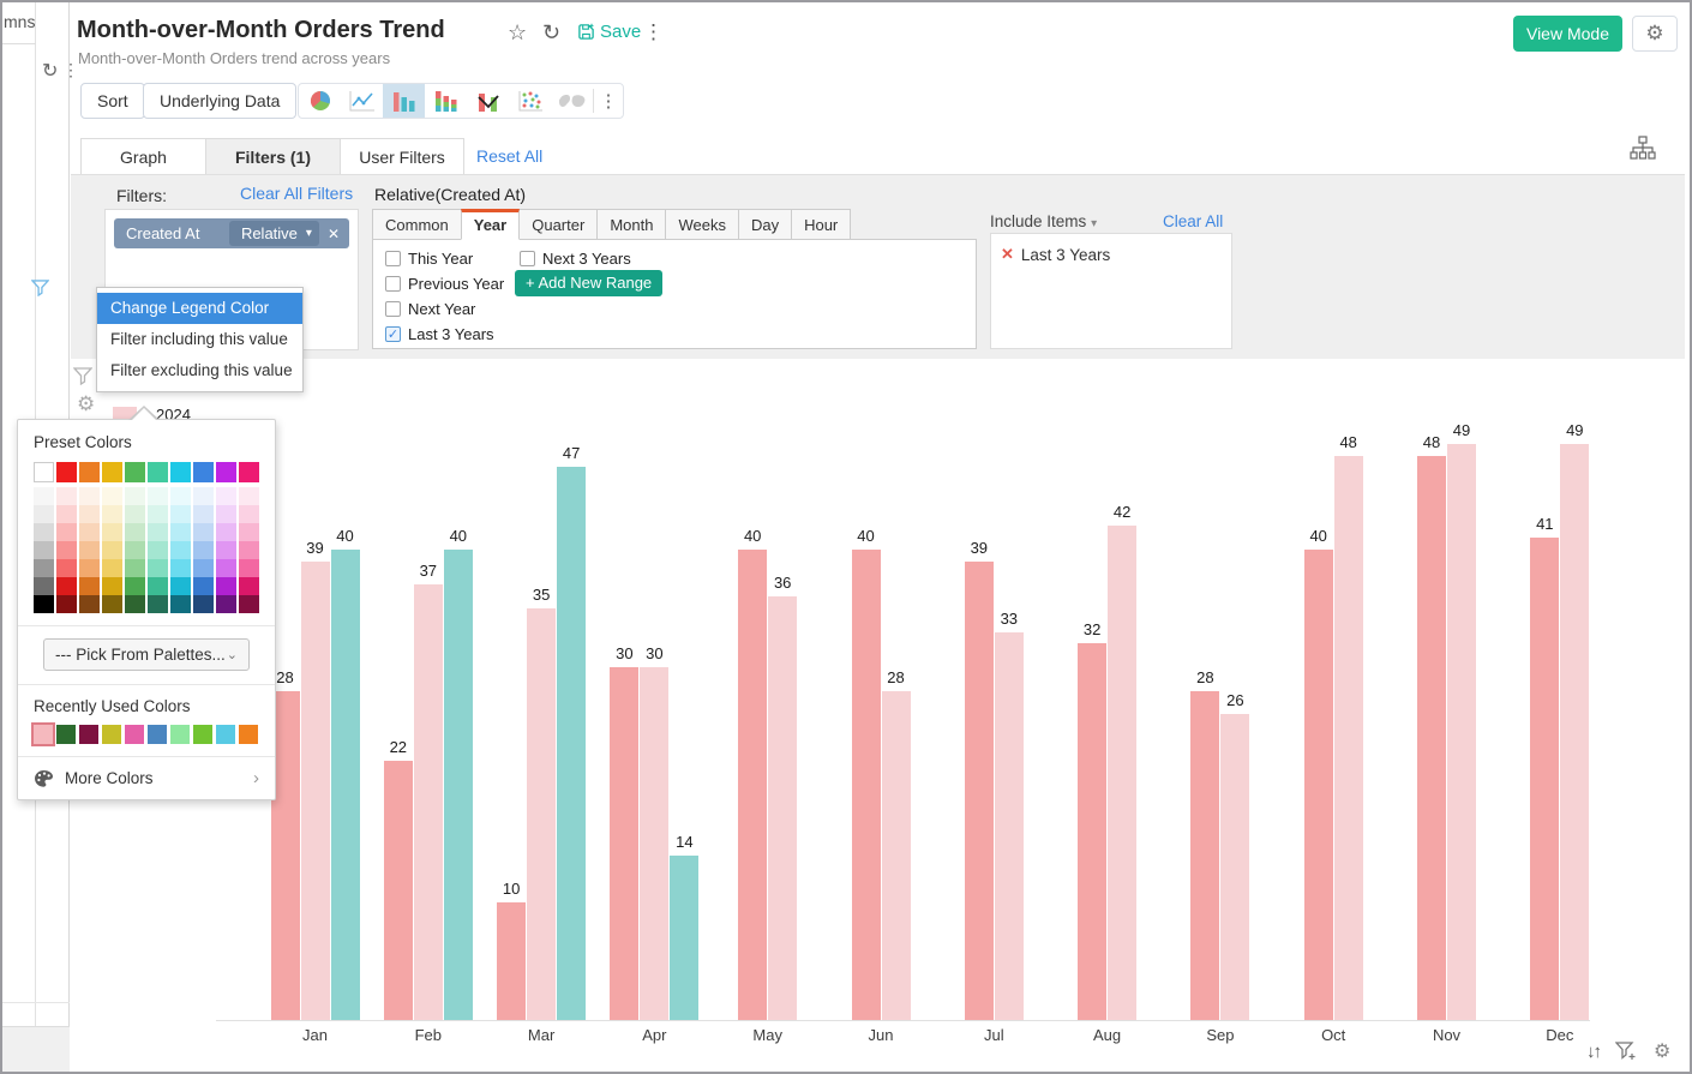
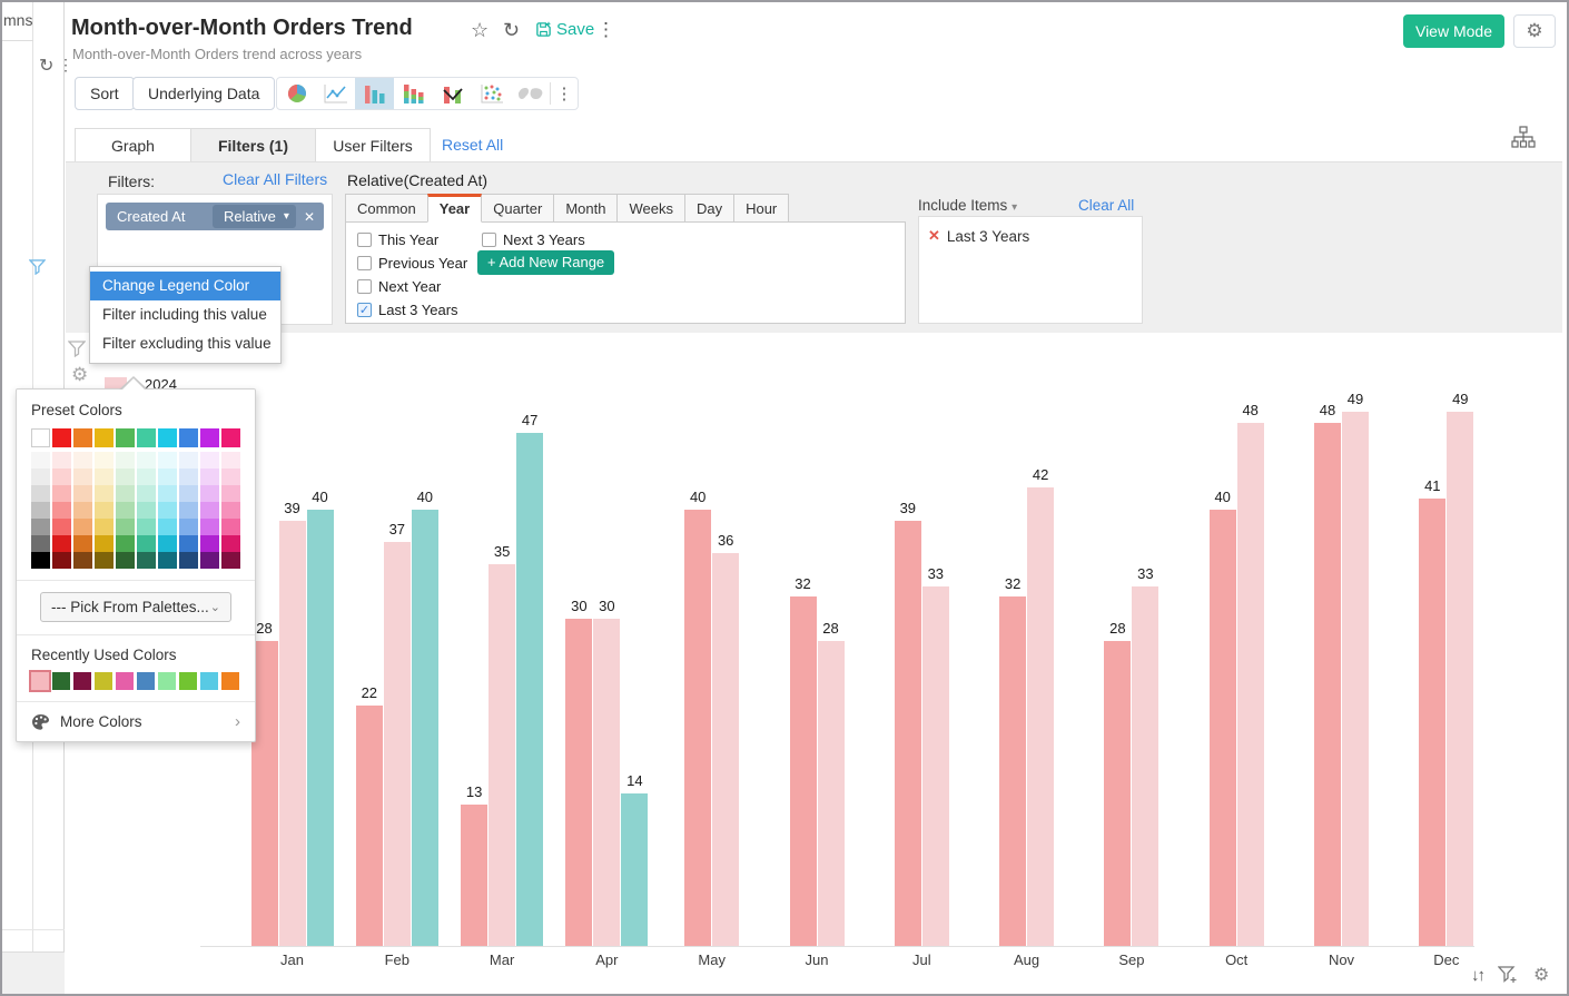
2023/Mar: 10 -> 13
2023/Jun: 40 -> 32
2024/Sep: 26 -> 33
